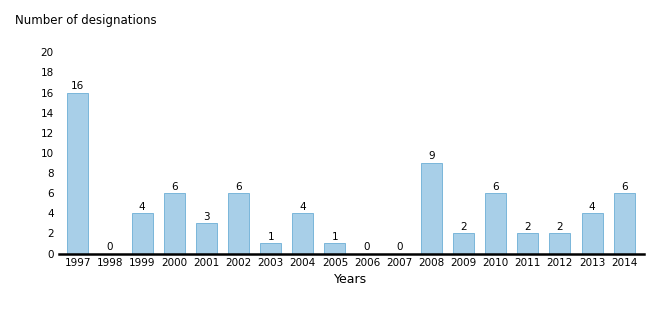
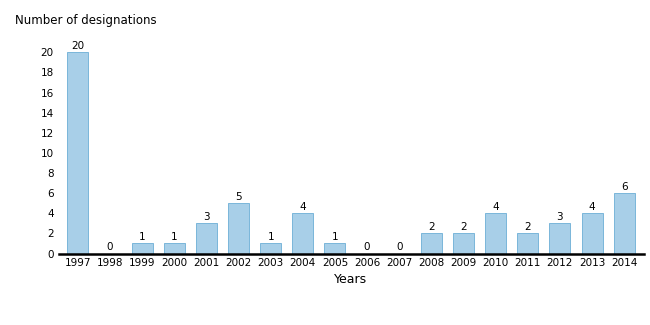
1997: 16 -> 20
1999: 4 -> 1
2000: 6 -> 1
2002: 6 -> 5
2008: 9 -> 2
2010: 6 -> 4
2012: 2 -> 3
